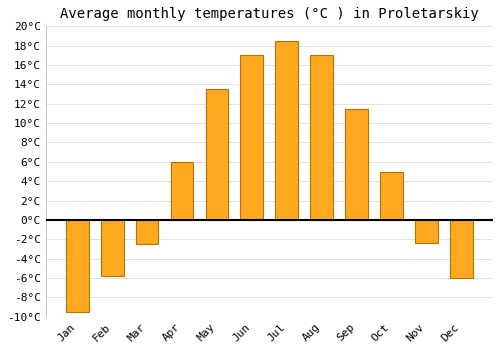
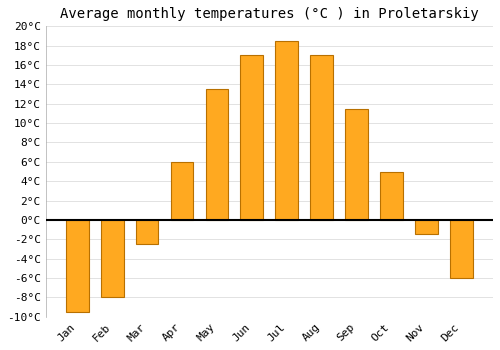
Feb: -5.8°C -> -8.0°C
Nov: -2.4°C -> -1.5°C
